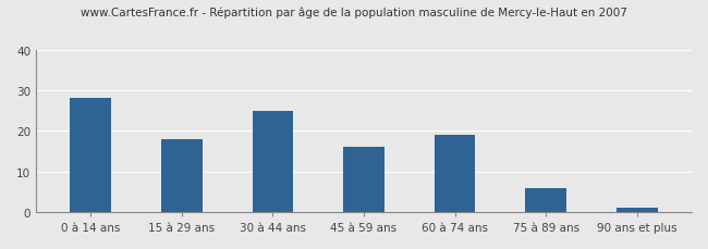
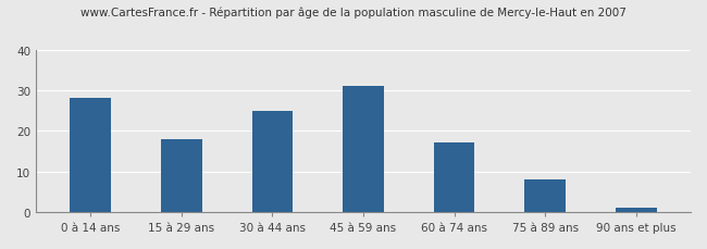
45 à 59 ans: 16 -> 31
60 à 74 ans: 19 -> 17
75 à 89 ans: 6 -> 8
